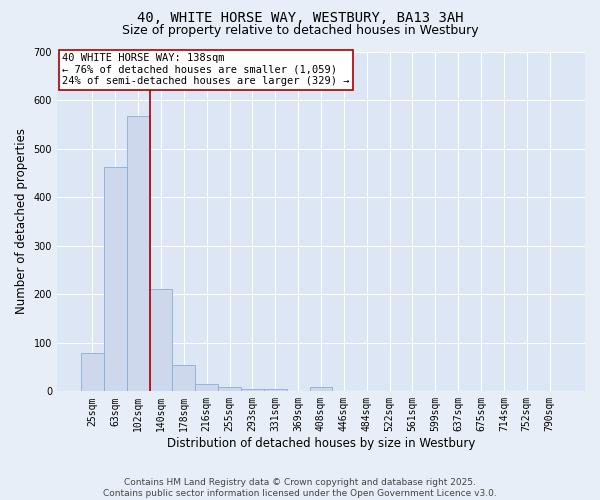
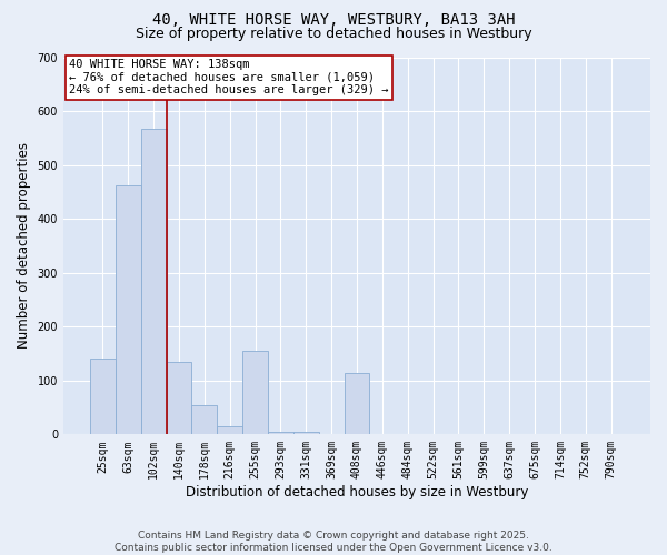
25sqm: 78 -> 140
140sqm: 210 -> 135
255sqm: 8 -> 155
408sqm: 8 -> 115
